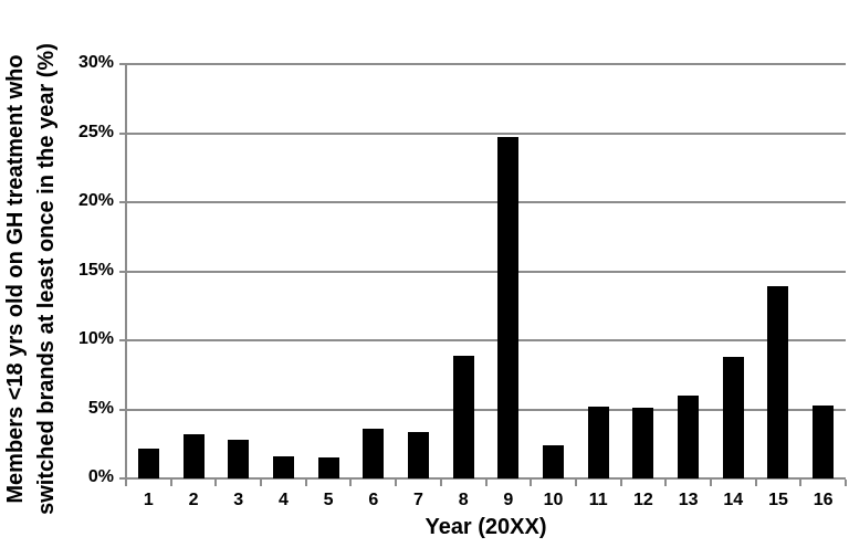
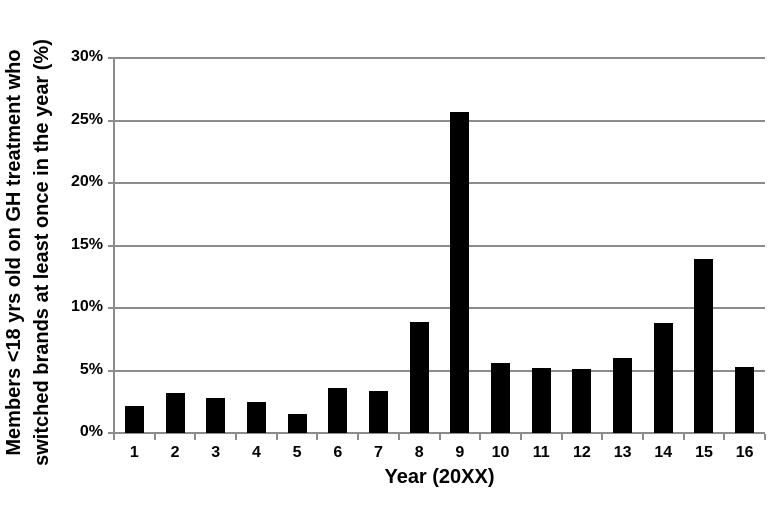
4: 1.6% -> 2.5%
9: 24.7% -> 25.7%
10: 2.4% -> 5.6%
